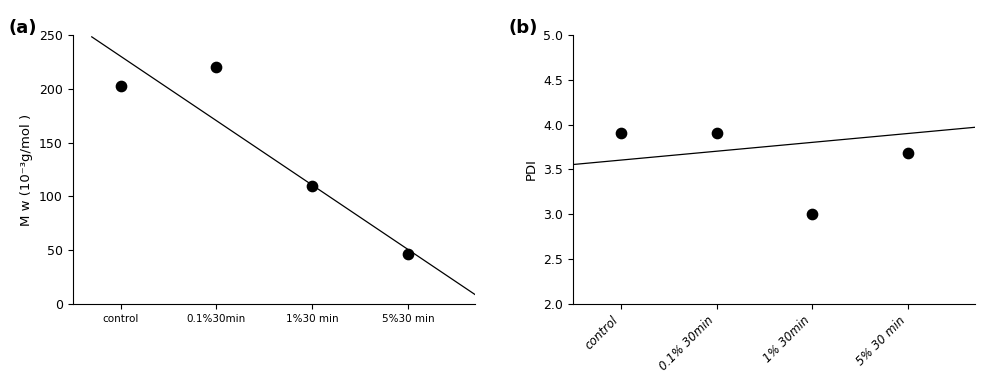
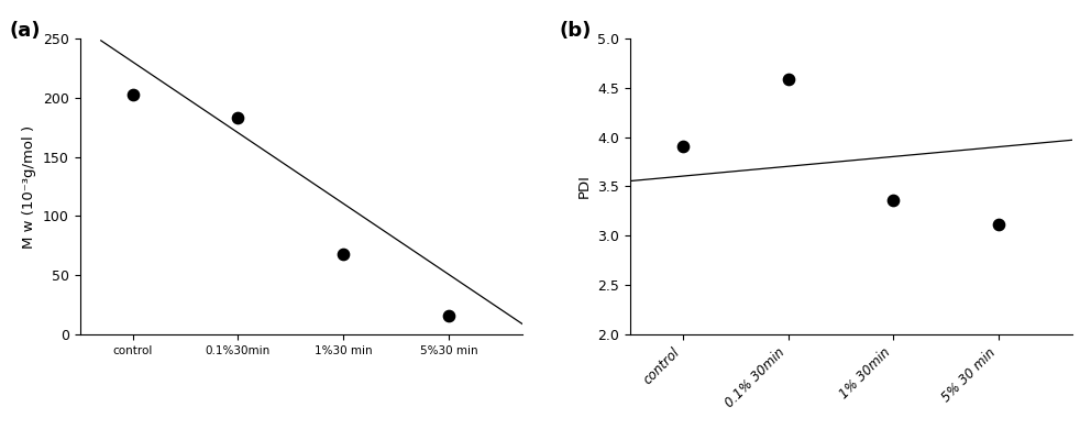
0.1%30min: 220 -> 183
1%30 min: 110 -> 68
5%30 min: 47 -> 16
0.1% 30min: 3.91 -> 4.58
1% 30min: 3.01 -> 3.36
5% 30 min: 3.68 -> 3.12
